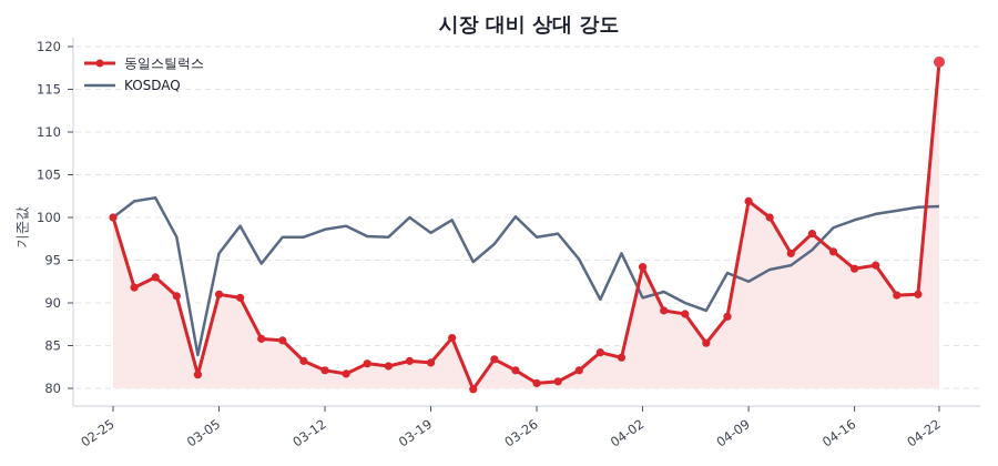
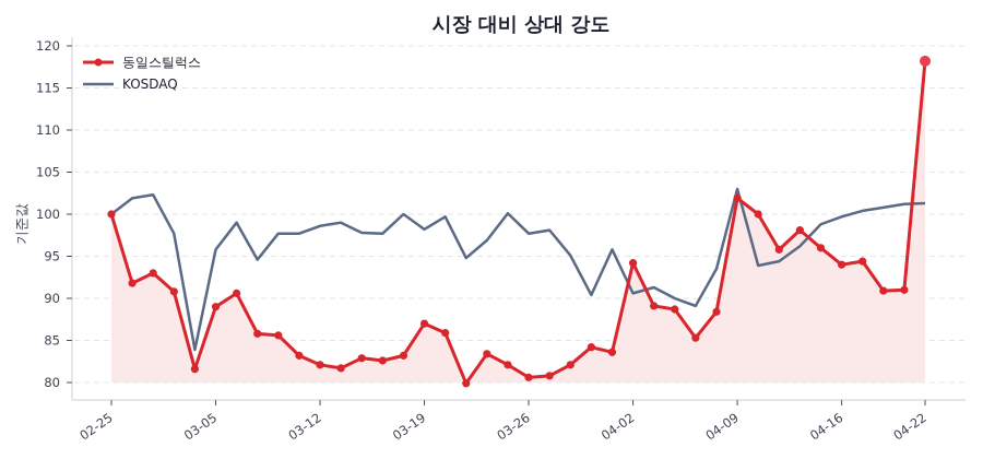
동일스틸럭스/03-05: 91 -> 89
동일스틸럭스/03-19: 83 -> 87
KOSDAQ/04-09: 92 -> 103
